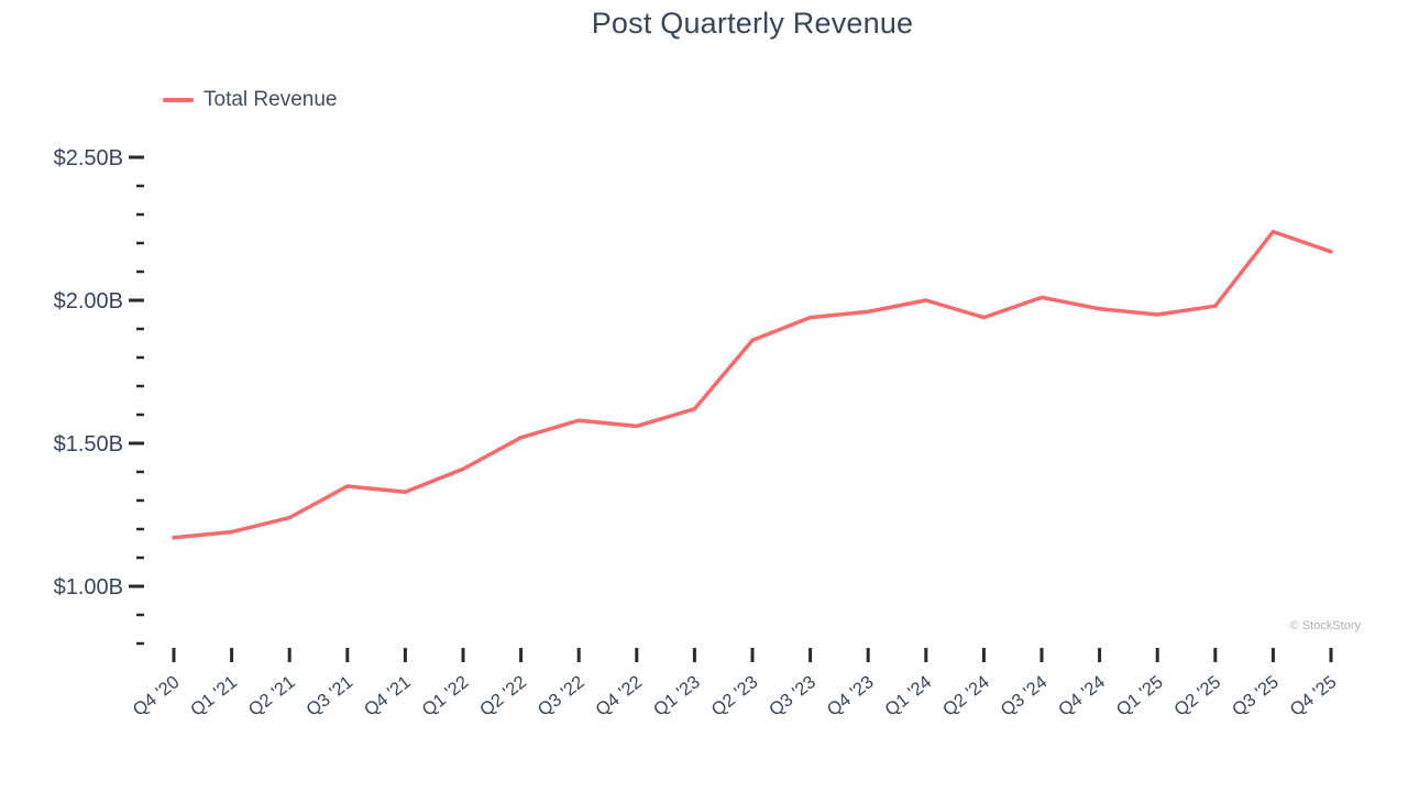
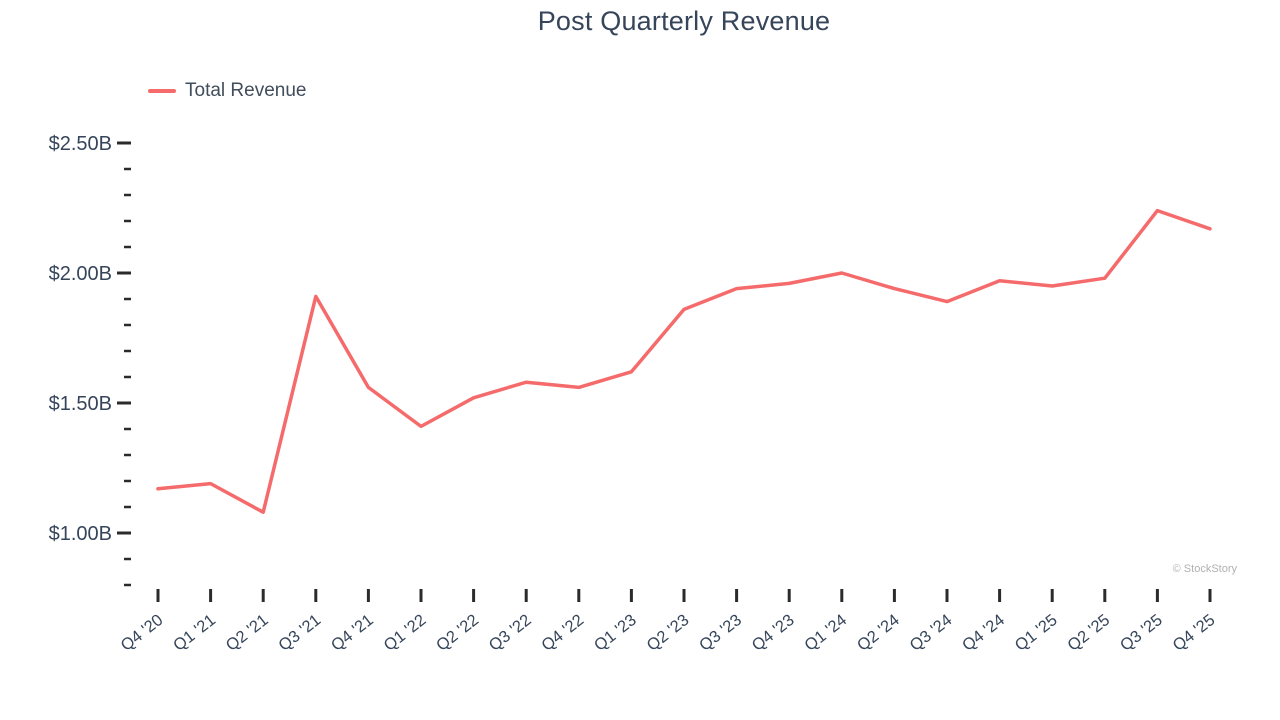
Q2 '21: $1.24B -> $1.08B
Q3 '21: $1.35B -> $1.91B
Q4 '21: $1.33B -> $1.56B
Q3 '24: $2.01B -> $1.89B
